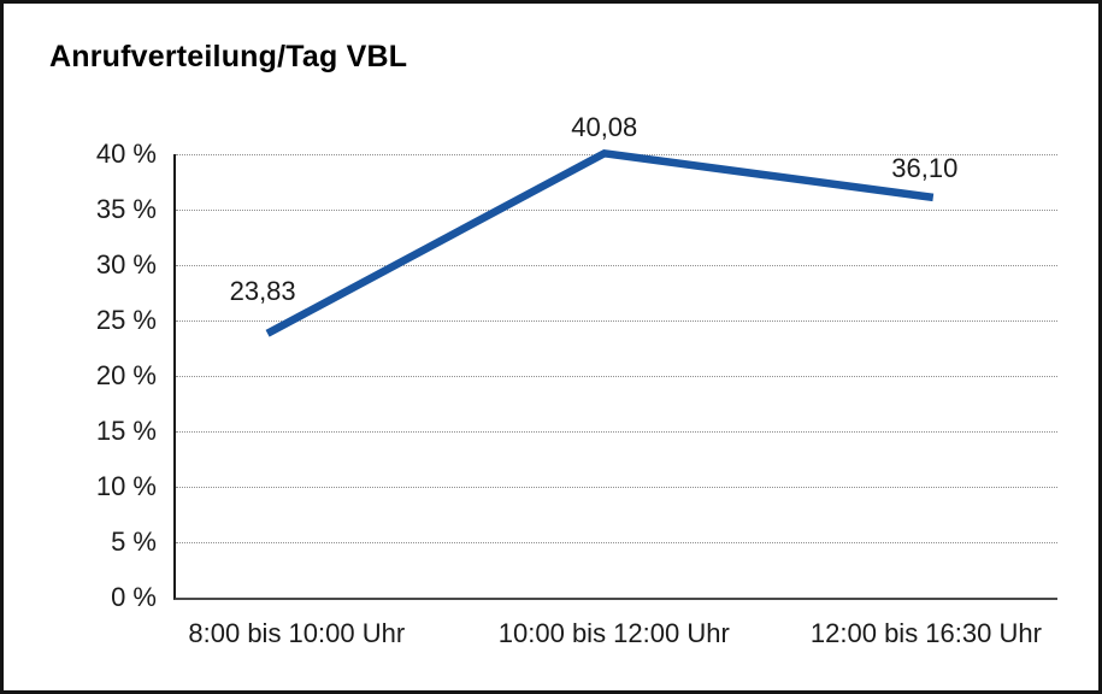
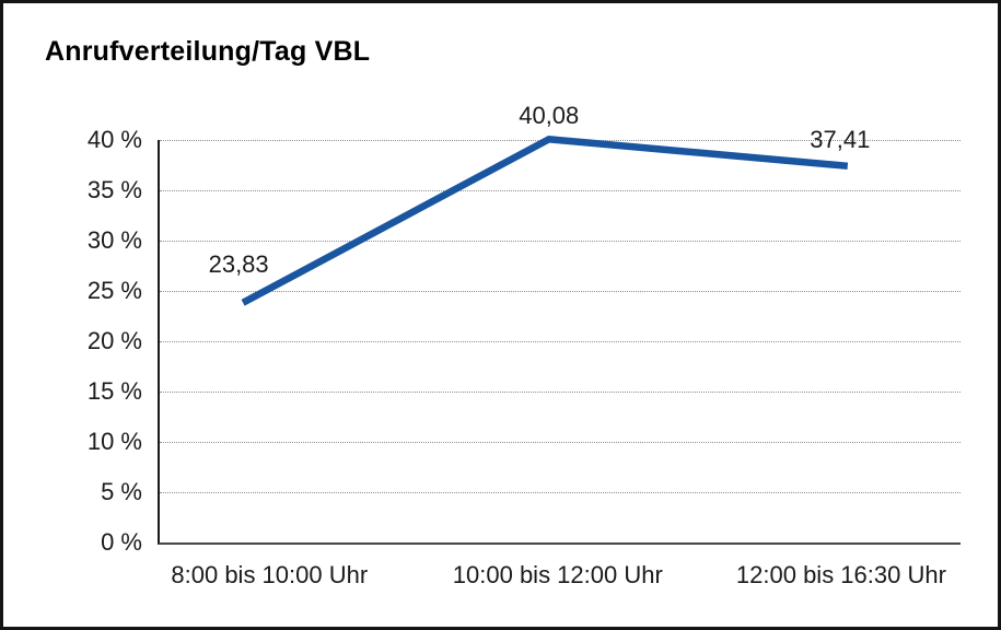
12:00 bis 16:30 Uhr: 36,10 -> 37,41
